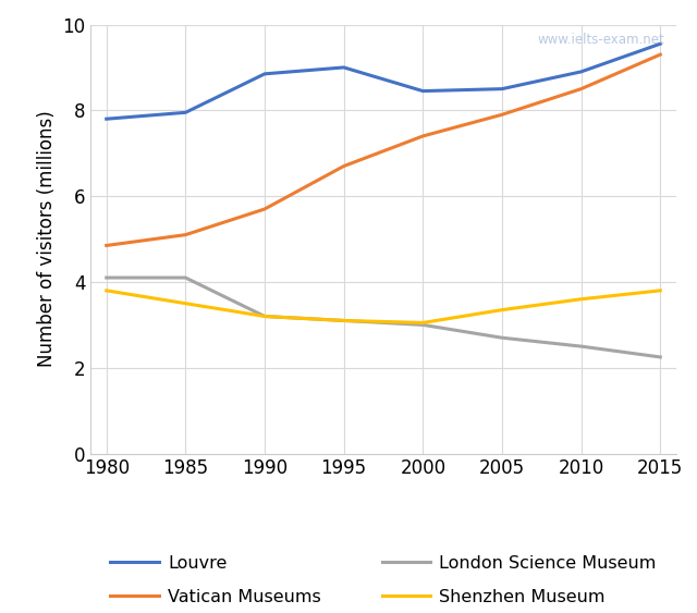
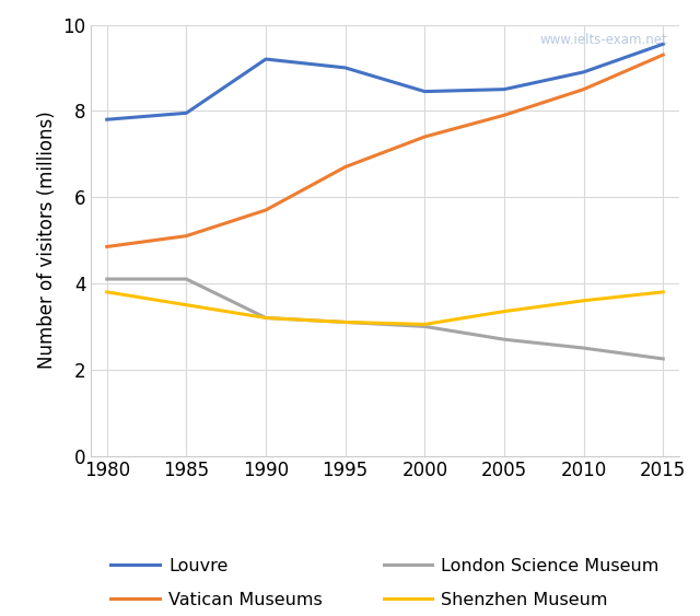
Louvre/1990: 8.85 -> 9.20
